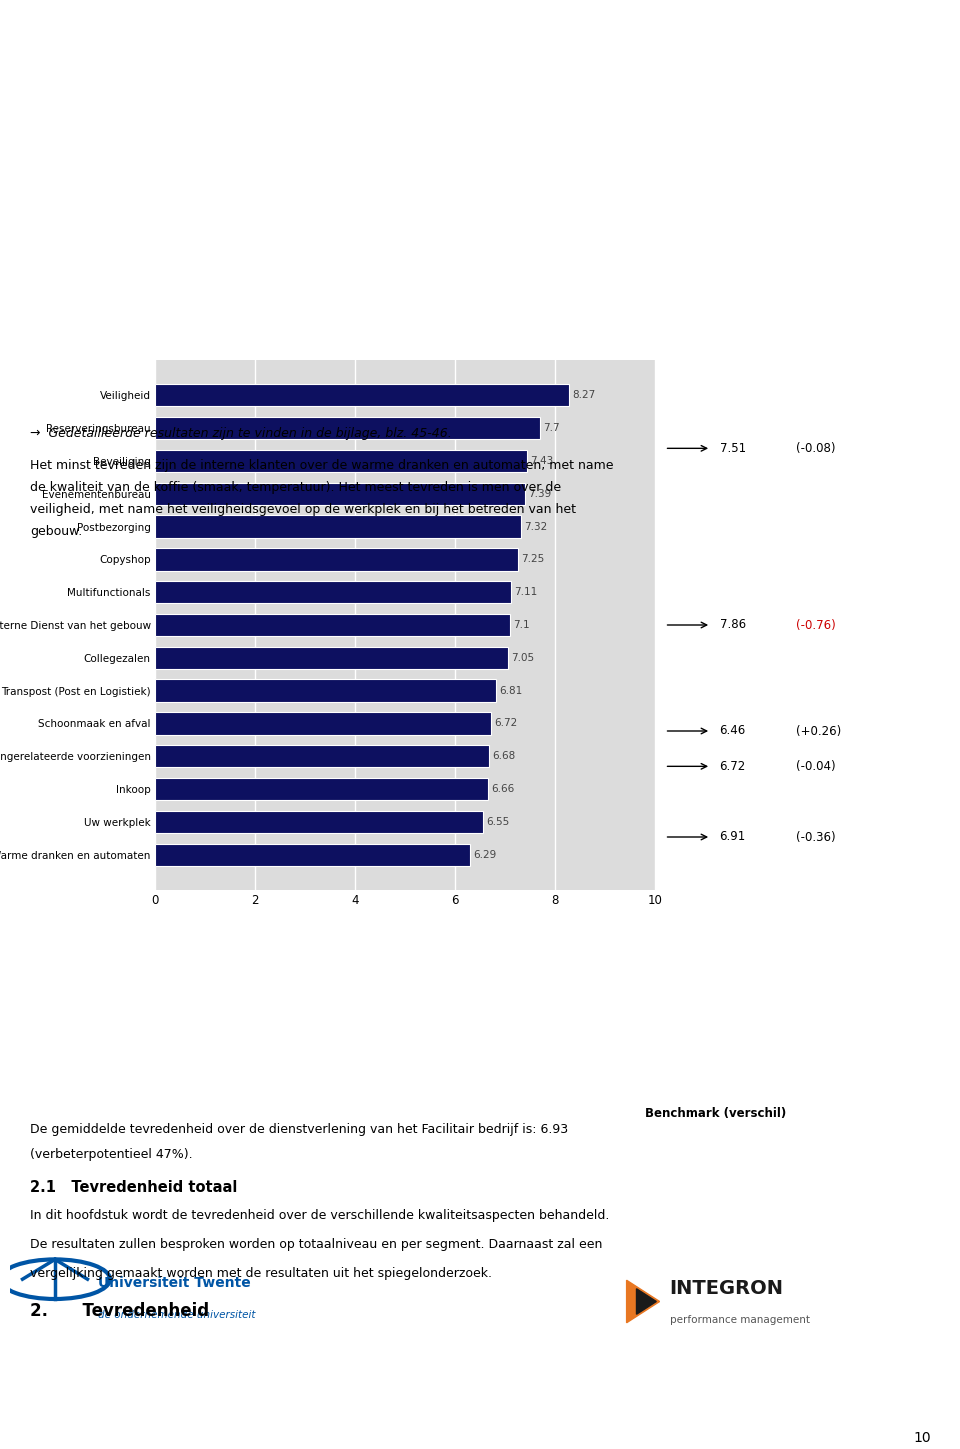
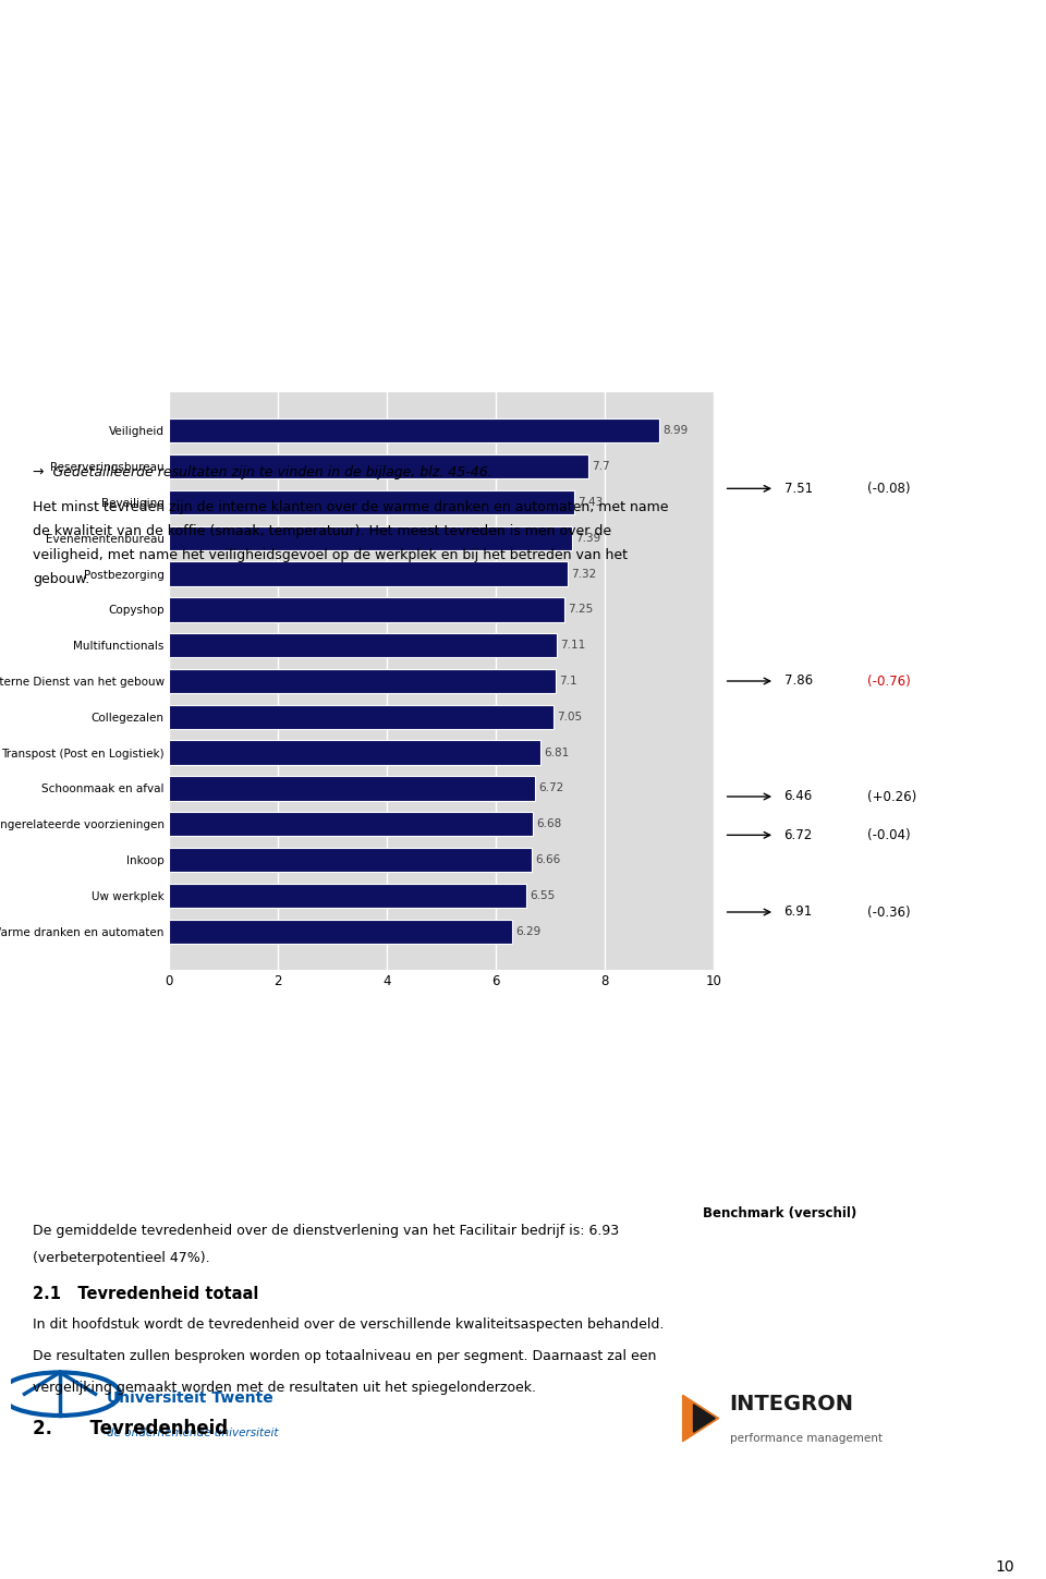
Veiligheid: 8.27 -> 8.99
